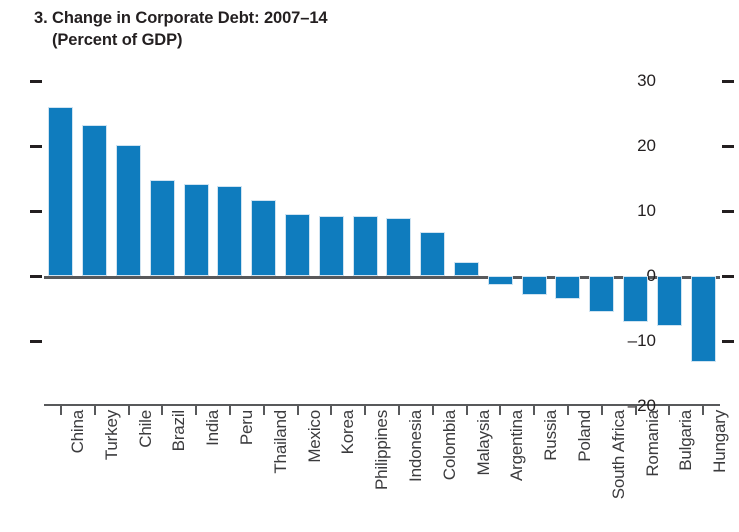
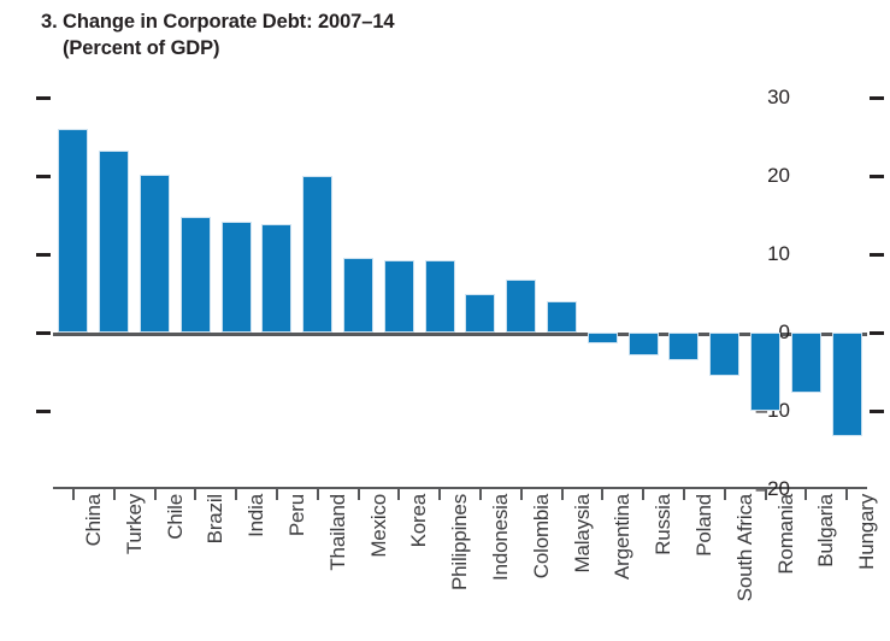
Thailand: 12 -> 20
Indonesia: 9 -> 5
Malaysia: 2 -> 4
Romania: -7 -> -10
